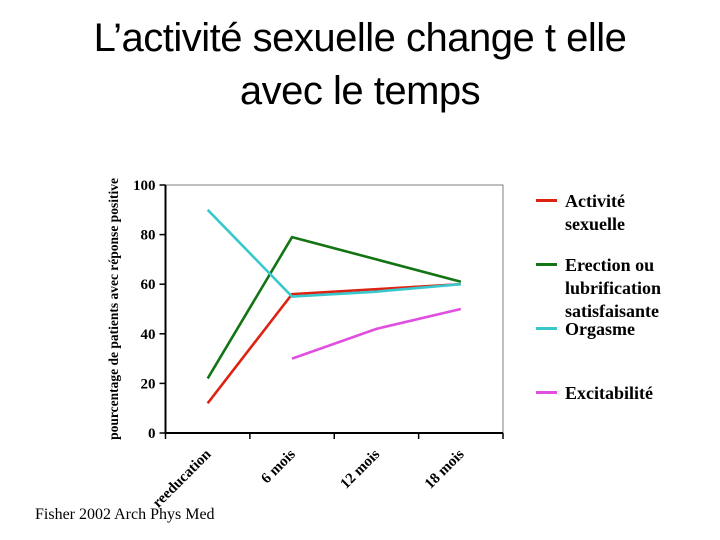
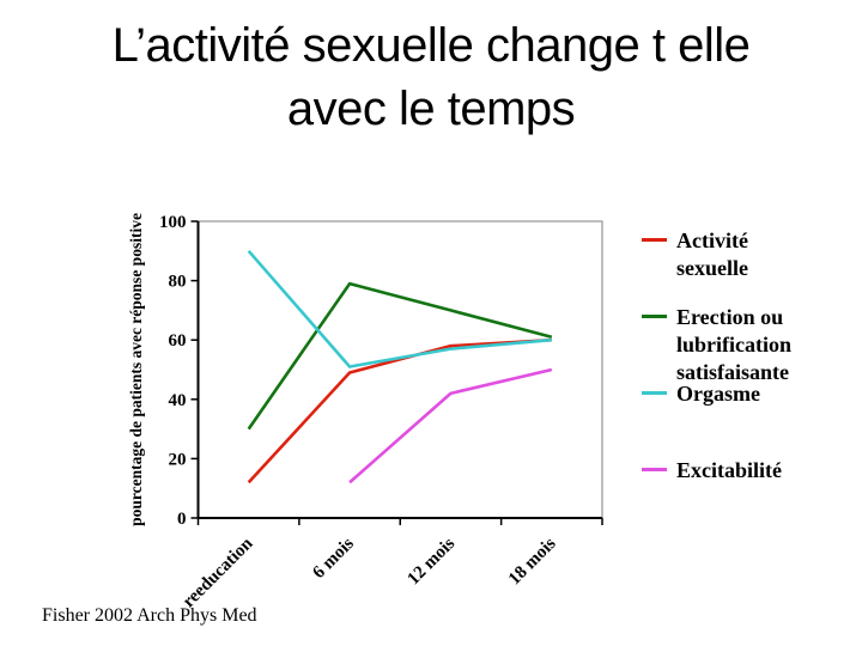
Erection ou lubrification satisfaisante/reeducation: 22 -> 30
Activité sexuelle/6 mois: 56 -> 49
Orgasme/6 mois: 55 -> 51
Excitabilité/6 mois: 30 -> 12
